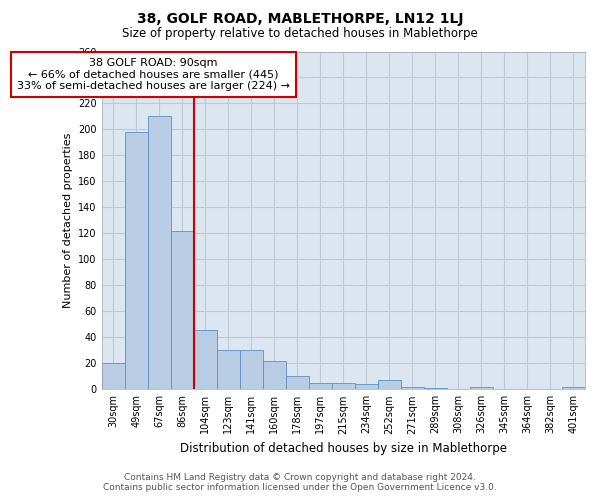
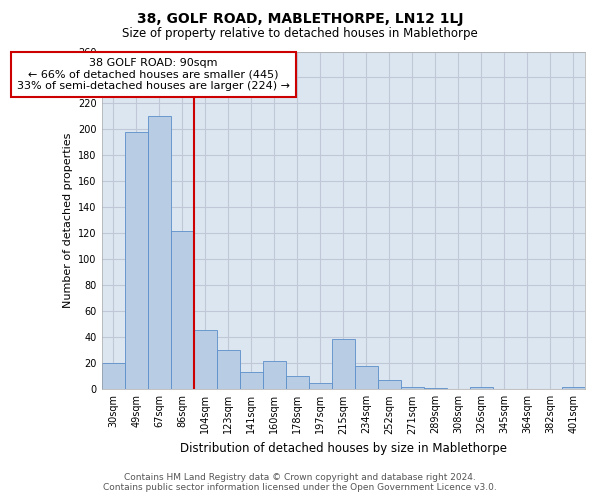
141sqm: 30 -> 13
215sqm: 5 -> 39
234sqm: 4 -> 18
